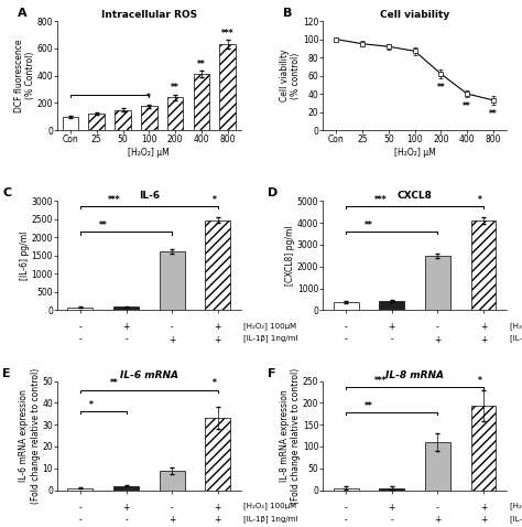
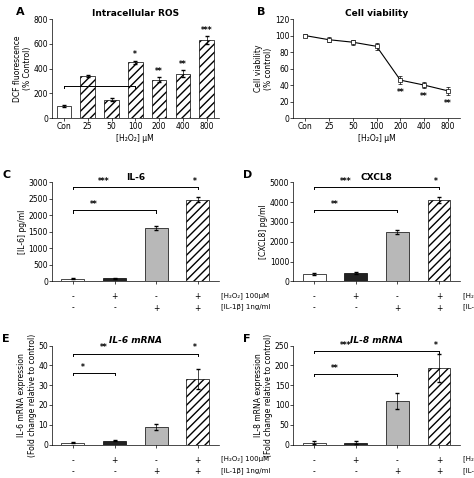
Intracellular ROS/25: 120 -> 340
Intracellular ROS/100: 180 -> 450
Intracellular ROS/200: 240 -> 310
Intracellular ROS/400: 410 -> 360
Cell viability/200: 62 -> 46
